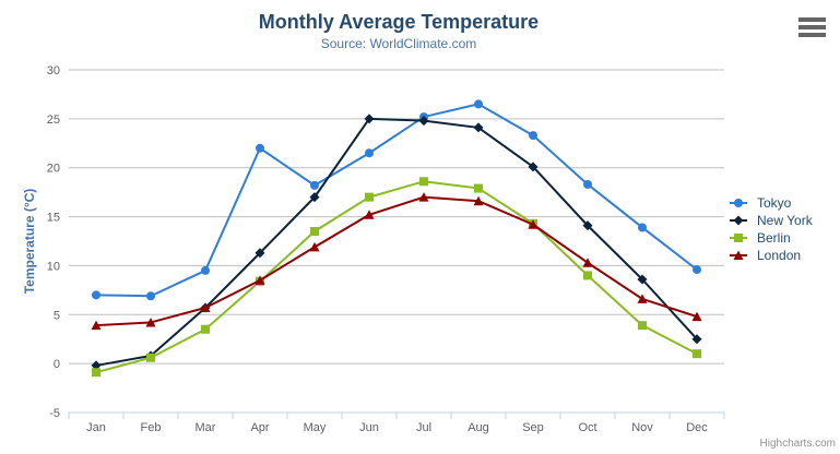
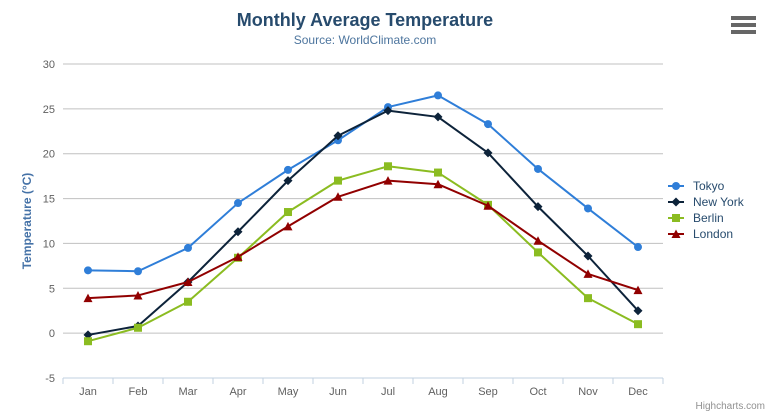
Tokyo/Apr: 22 -> 14
New York/Jun: 25 -> 22
